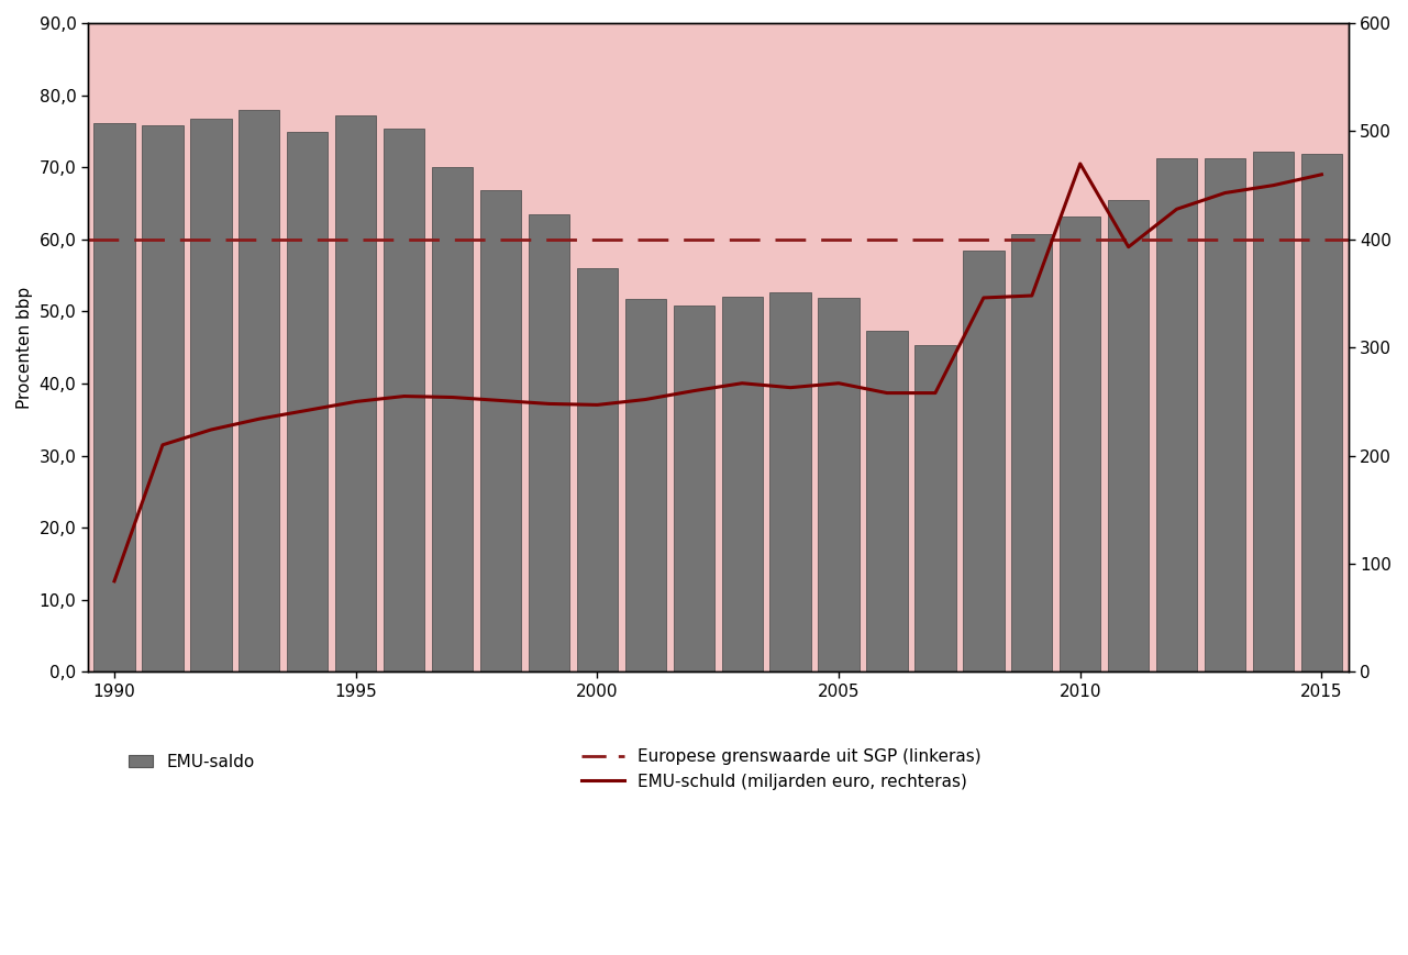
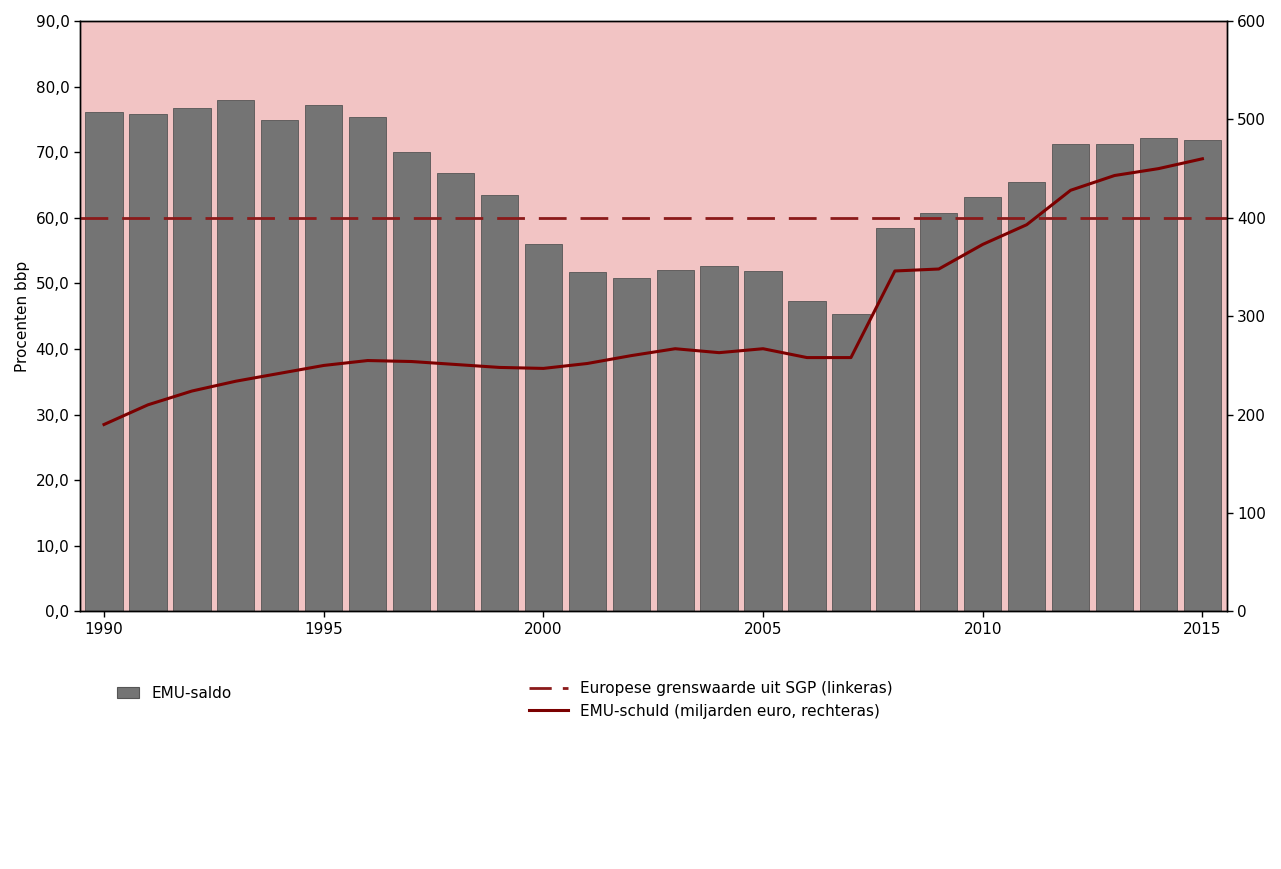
EMU-schuld (miljarden euro, rechteras)/1990: 84 -> 190
EMU-schuld (miljarden euro, rechteras)/2010: 470 -> 373
